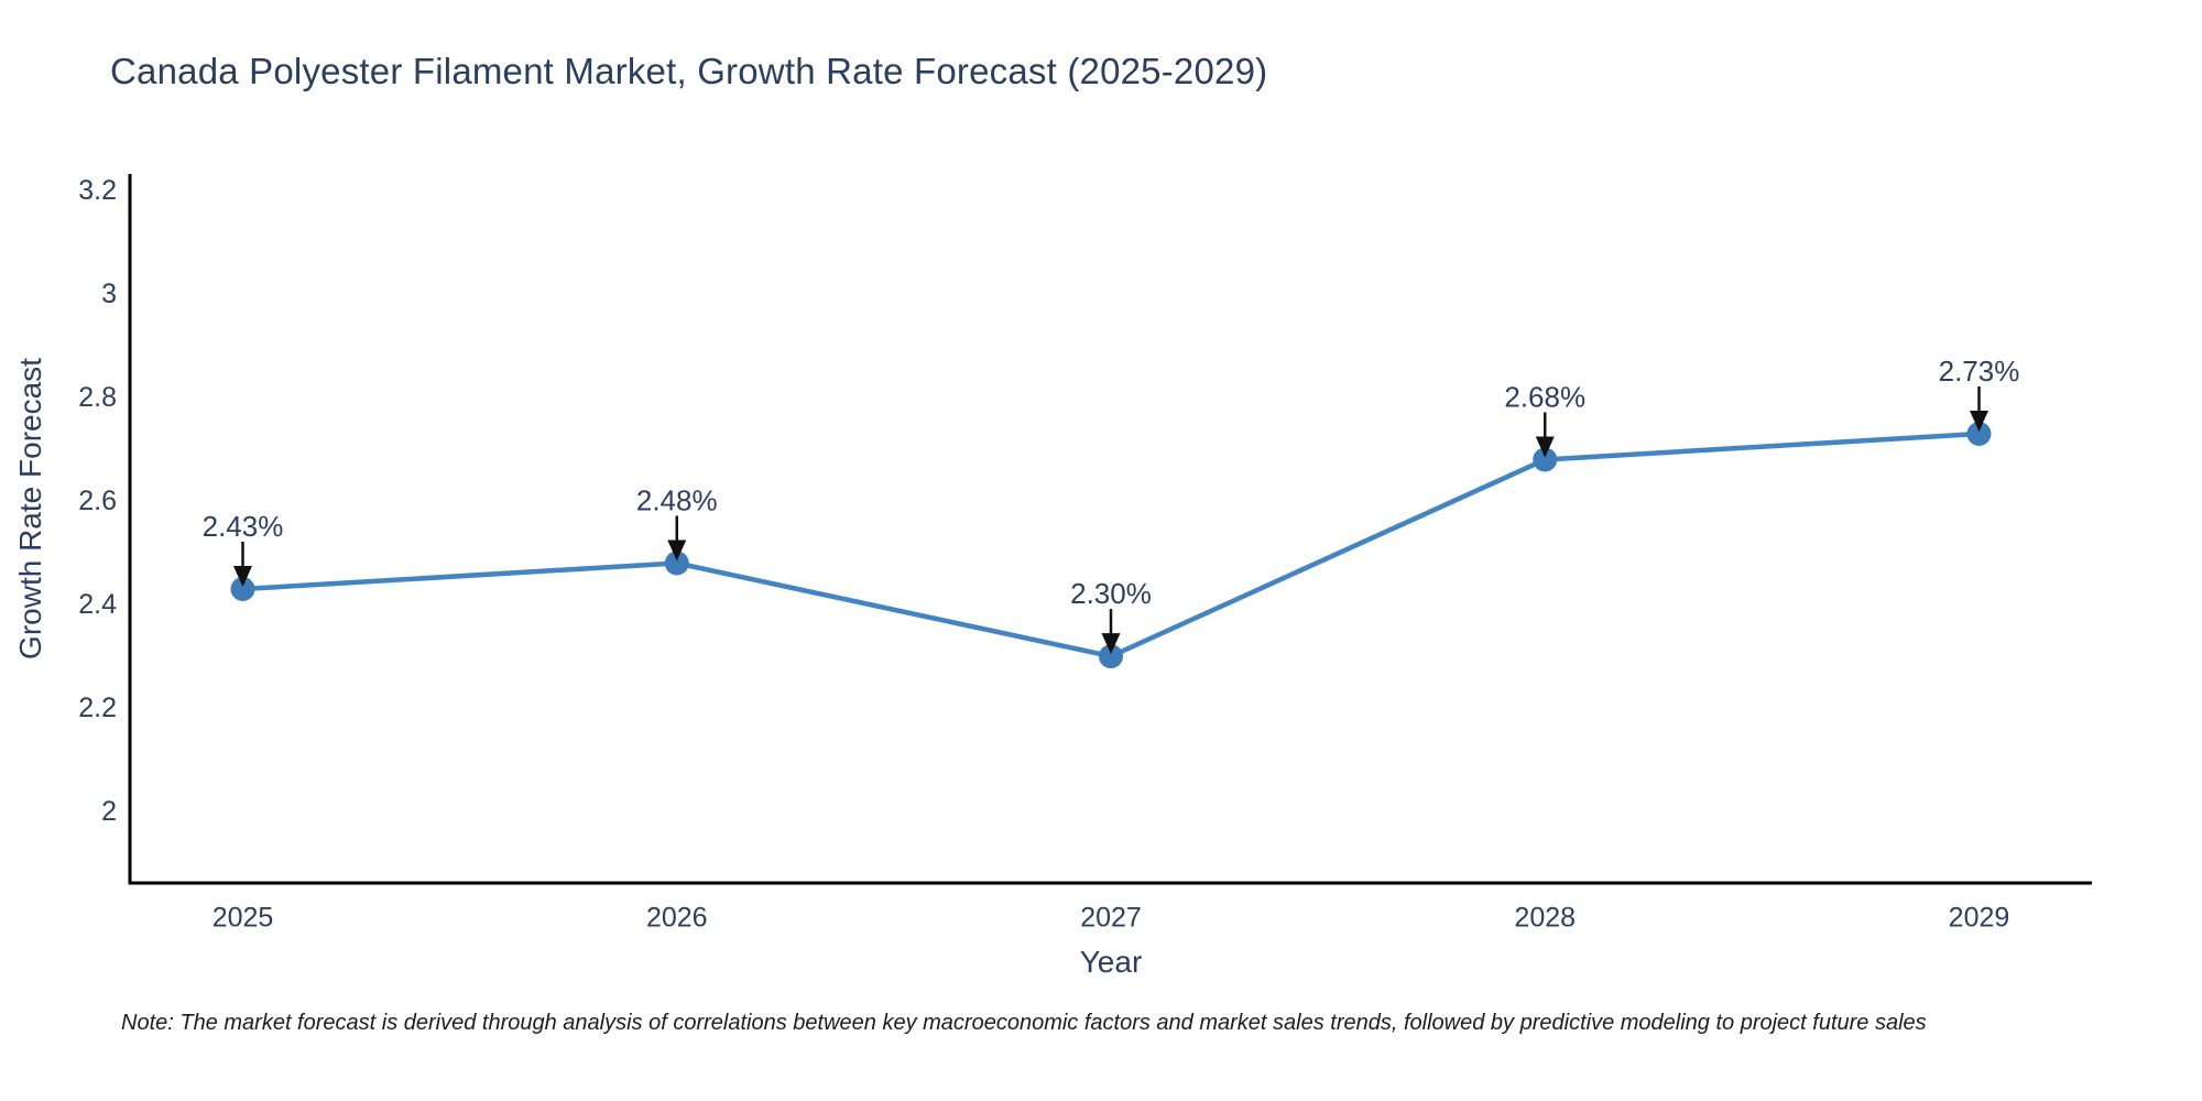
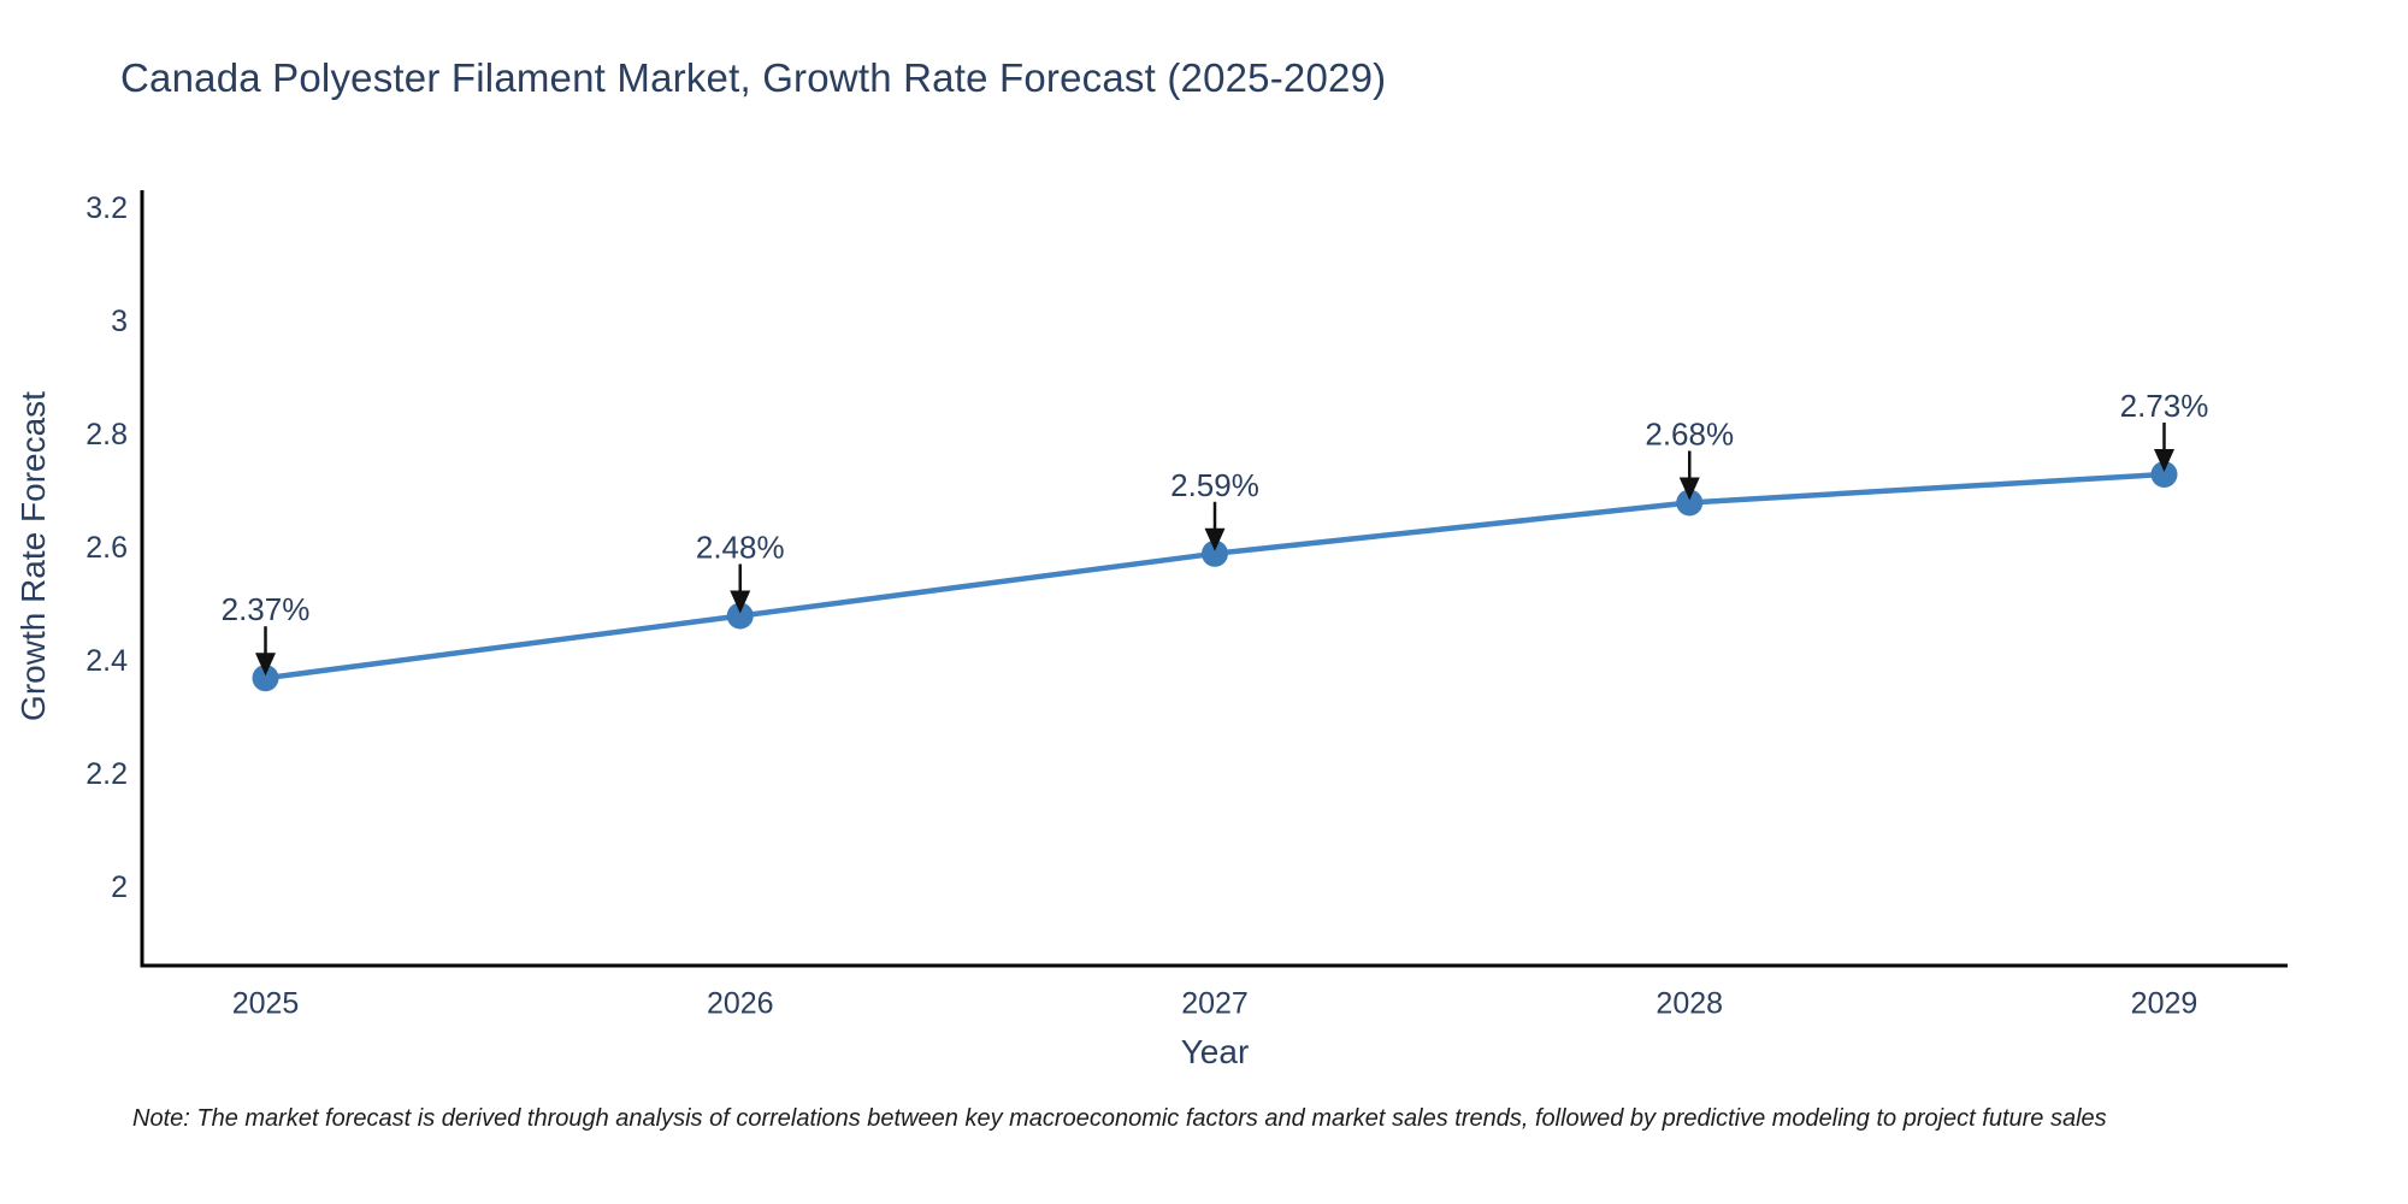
2025: 2.43% -> 2.37%
2027: 2.30% -> 2.59%
